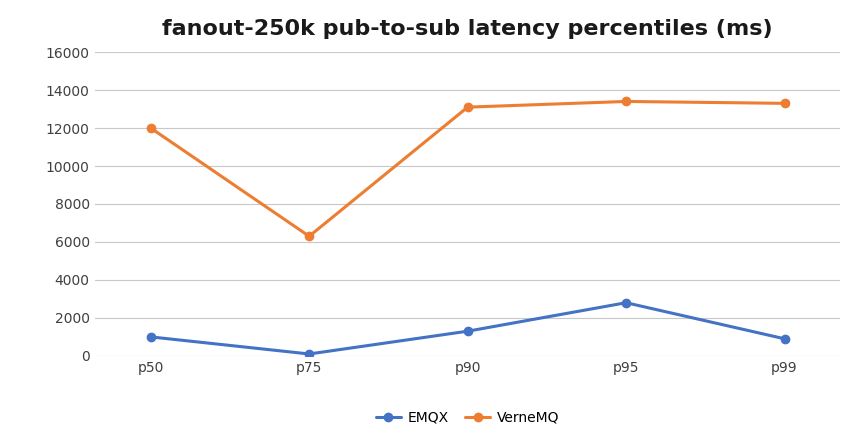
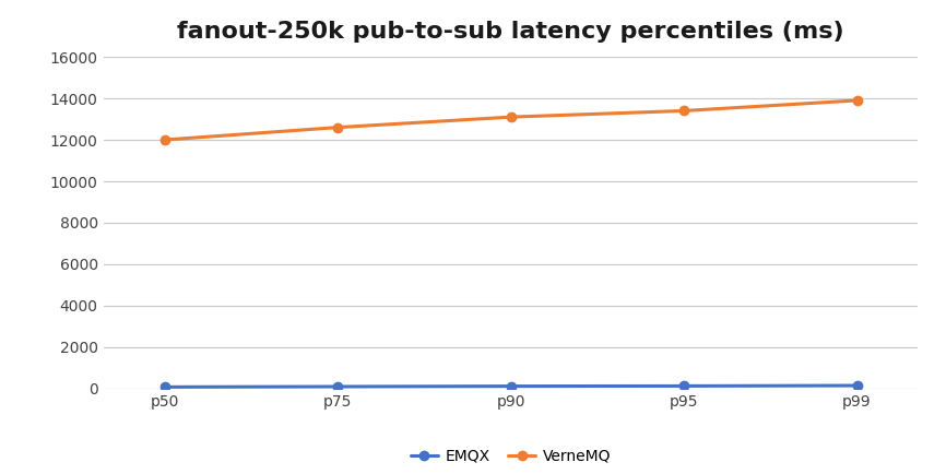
EMQX/p50: 1000 -> 100
VerneMQ/p75: 6300 -> 12600
EMQX/p90: 1300 -> 100
EMQX/p95: 2800 -> 100
EMQX/p99: 900 -> 200
VerneMQ/p99: 13300 -> 13900
